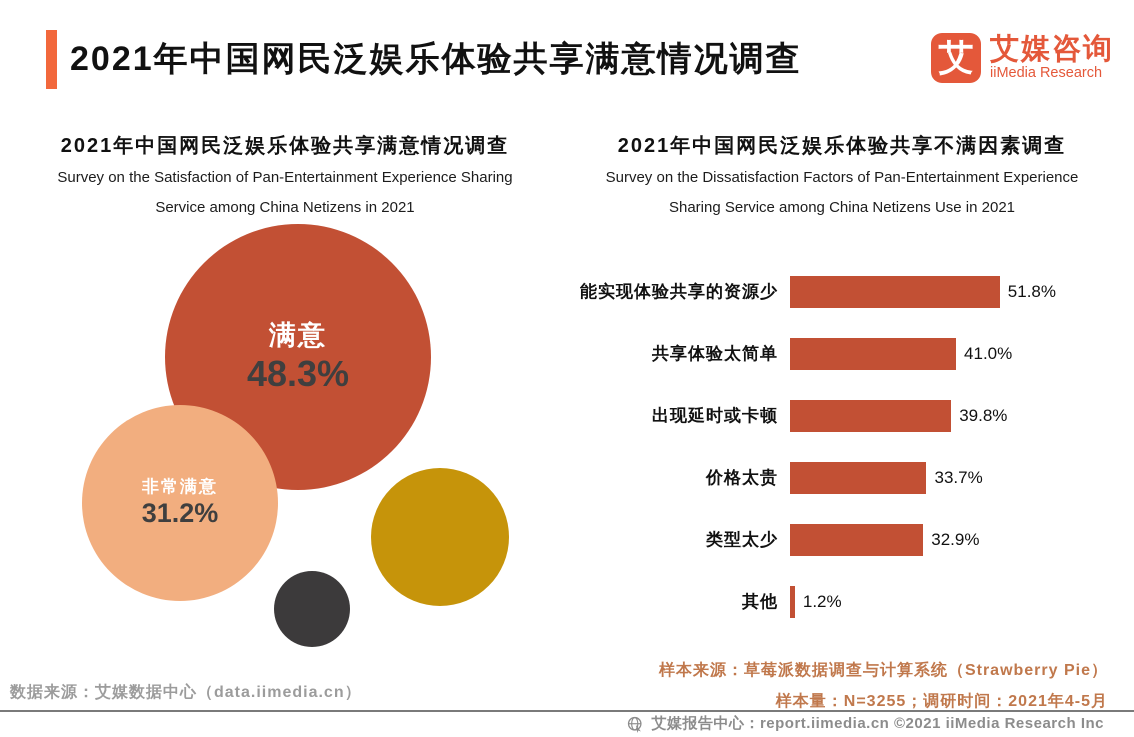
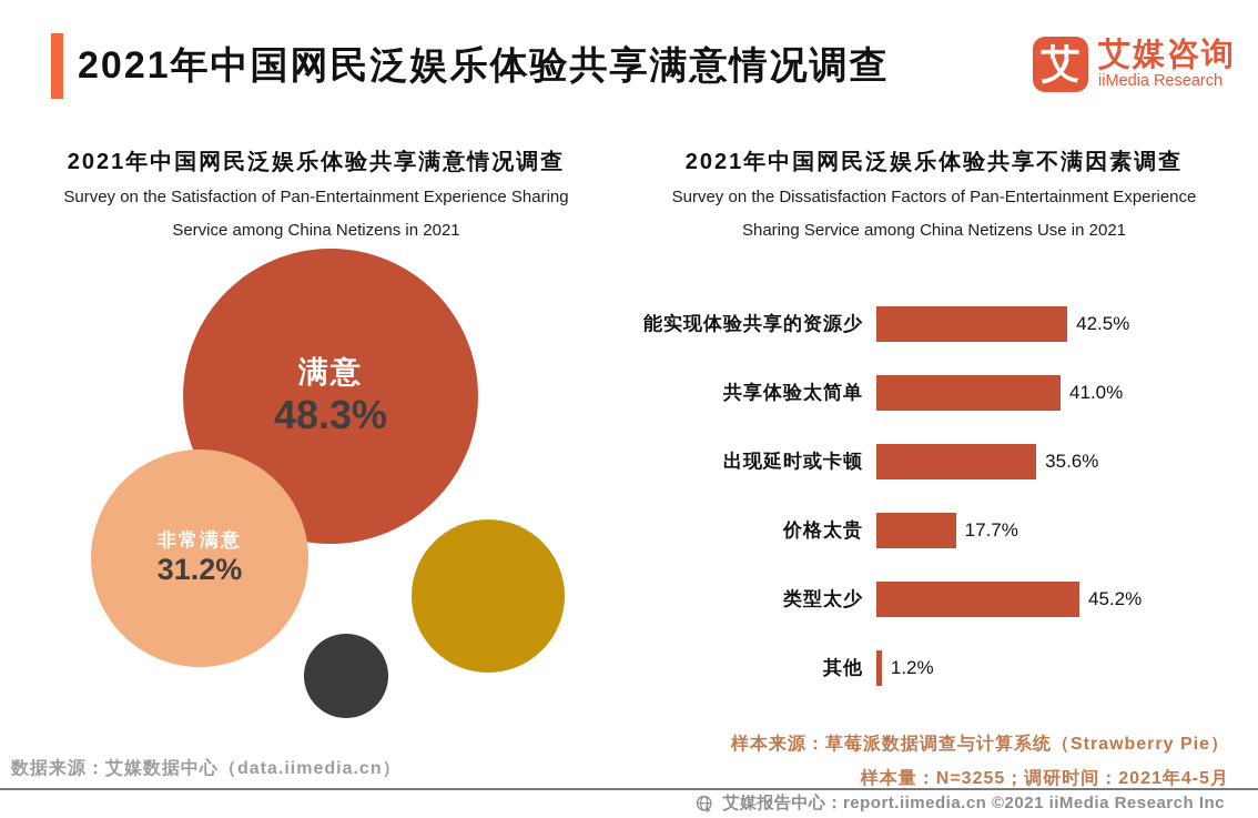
2021年中国网民泛娱乐体验共享不满因素调查/能实现体验共享的资源少: 51.8% -> 42.5%
2021年中国网民泛娱乐体验共享不满因素调查/出现延时或卡顿: 39.8% -> 35.6%
2021年中国网民泛娱乐体验共享不满因素调查/价格太贵: 33.7% -> 17.7%
2021年中国网民泛娱乐体验共享不满因素调查/类型太少: 32.9% -> 45.2%
